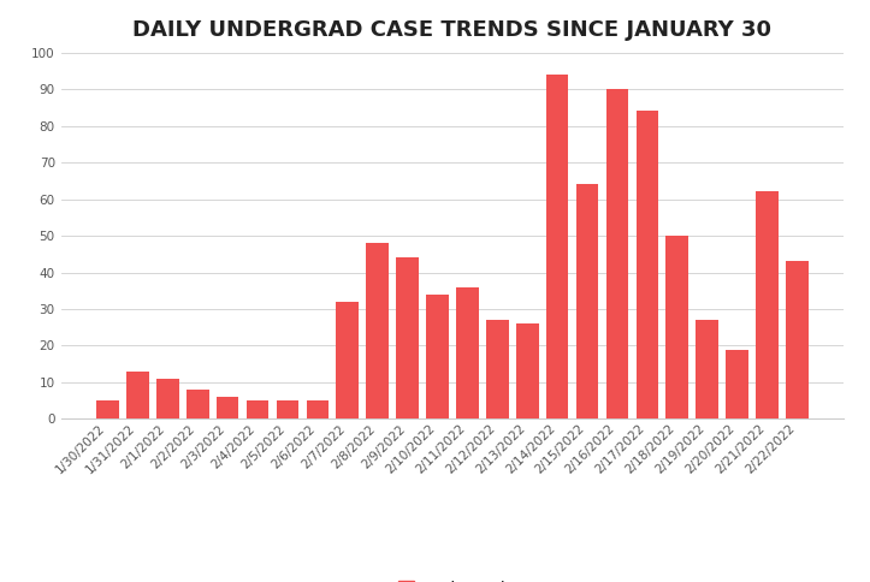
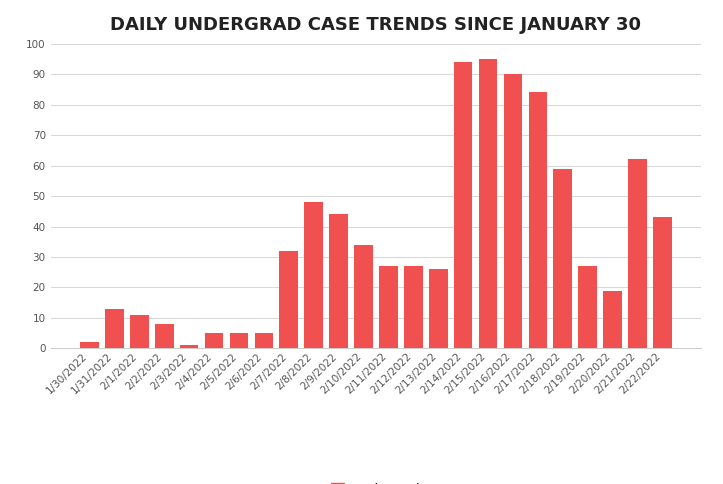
1/30/2022: 5 -> 2
2/3/2022: 6 -> 1
2/11/2022: 36 -> 27
2/15/2022: 64 -> 95
2/18/2022: 50 -> 59
